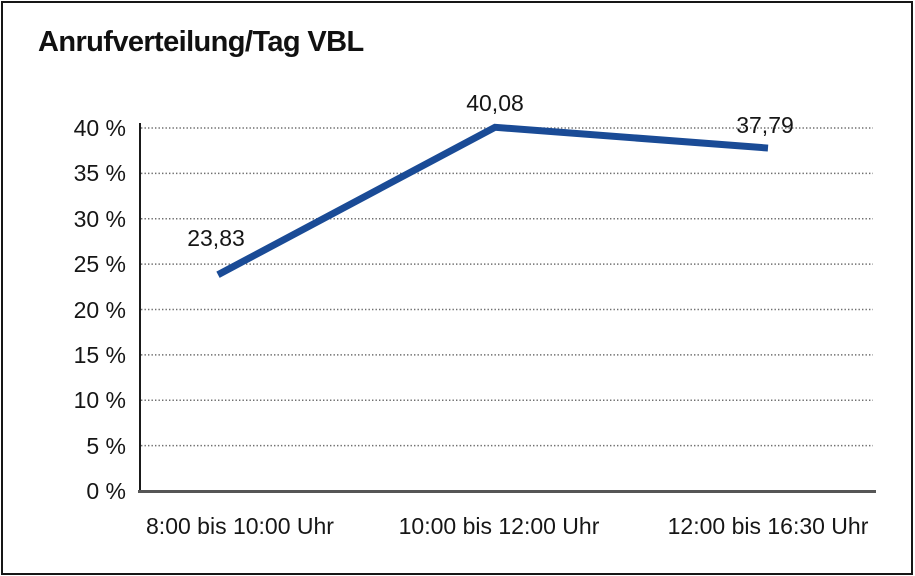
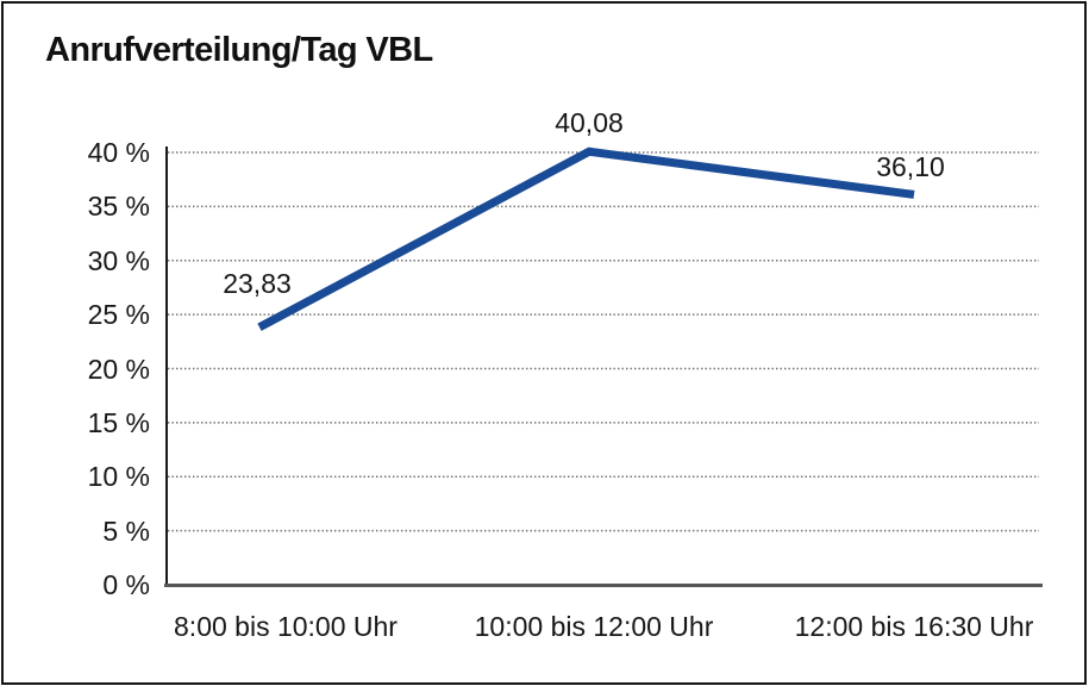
12:00 bis 16:30 Uhr: 37,79 -> 36,10
